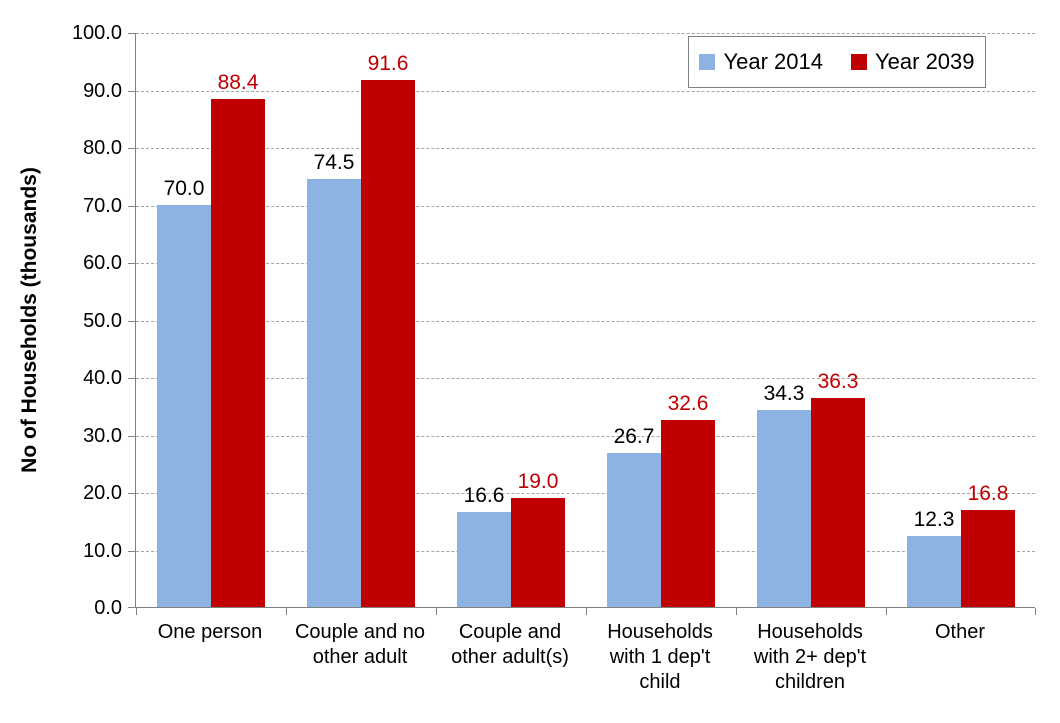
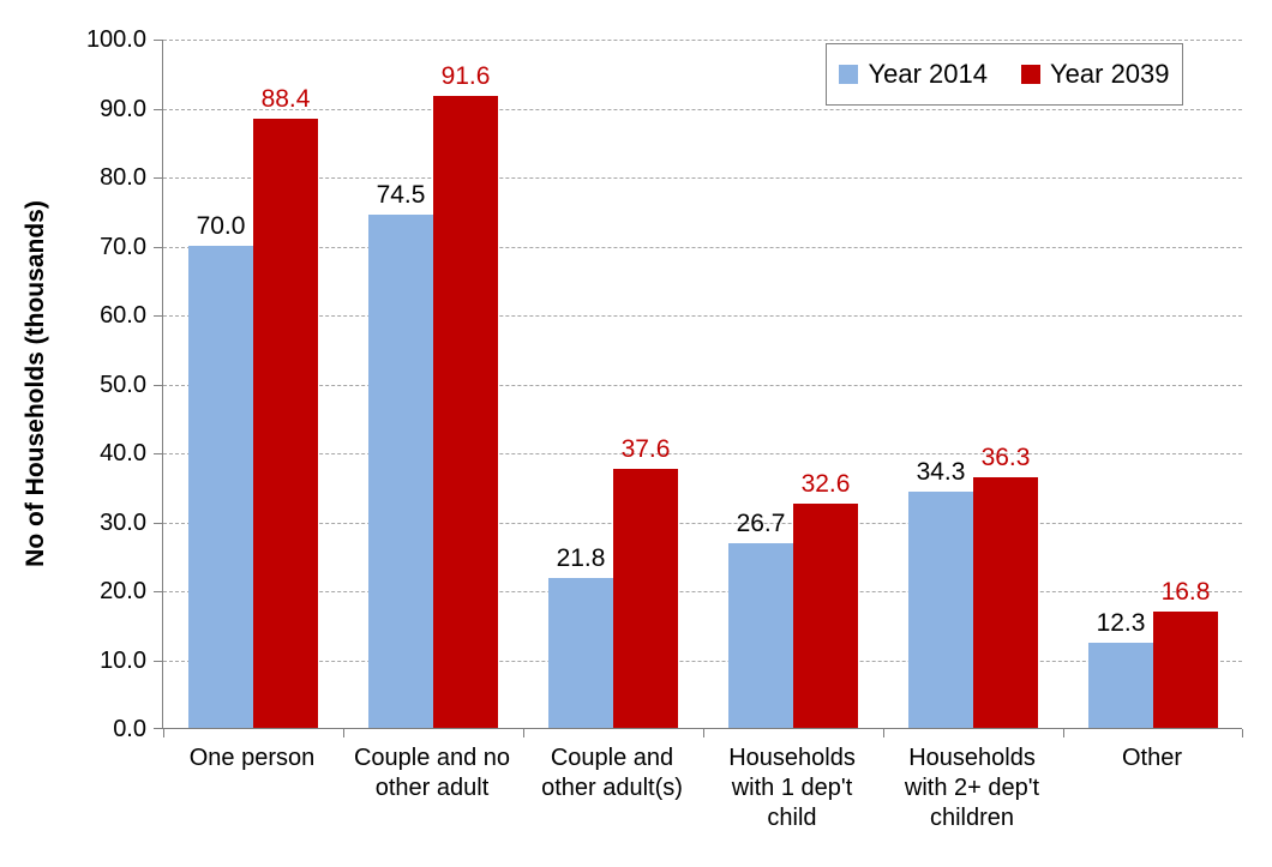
Year 2014/Couple and other adult(s): 16.6 -> 21.8
Year 2039/Couple and other adult(s): 19.0 -> 37.6
